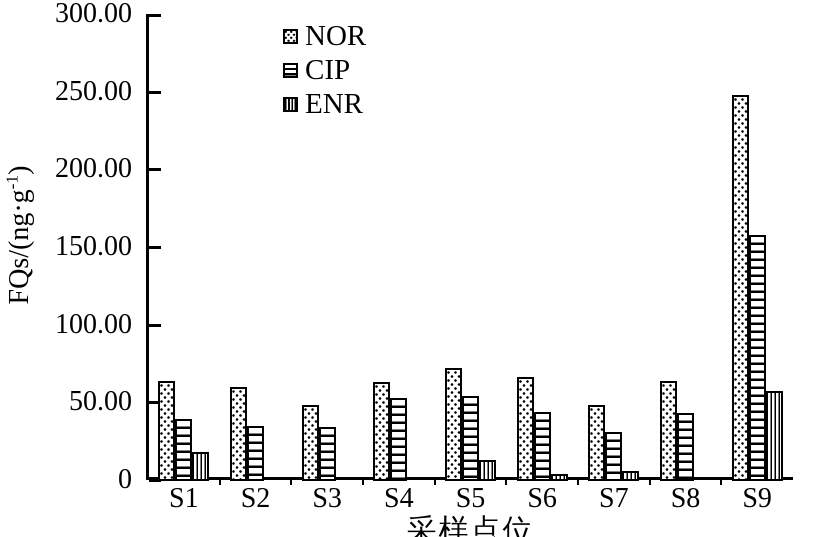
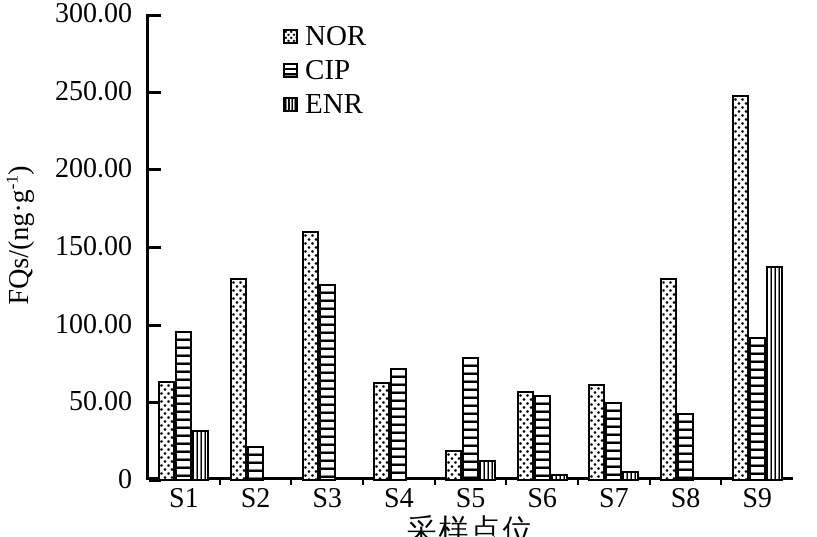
CIP/S1: 39 -> 96
ENR/S1: 18 -> 32
NOR/S2: 60 -> 130
CIP/S2: 35 -> 22
NOR/S3: 48 -> 160
CIP/S3: 34 -> 126
CIP/S4: 53 -> 72
NOR/S5: 72 -> 19
CIP/S5: 54 -> 79
NOR/S6: 66 -> 57
CIP/S6: 44 -> 55
NOR/S7: 48 -> 62
CIP/S7: 31 -> 50
NOR/S8: 64 -> 130
CIP/S9: 158 -> 92
ENR/S9: 57 -> 138
